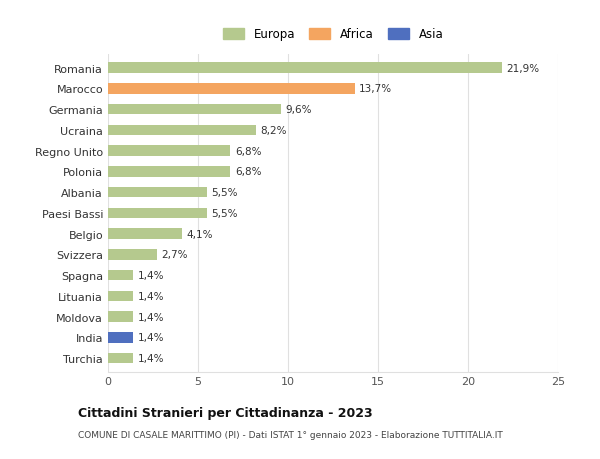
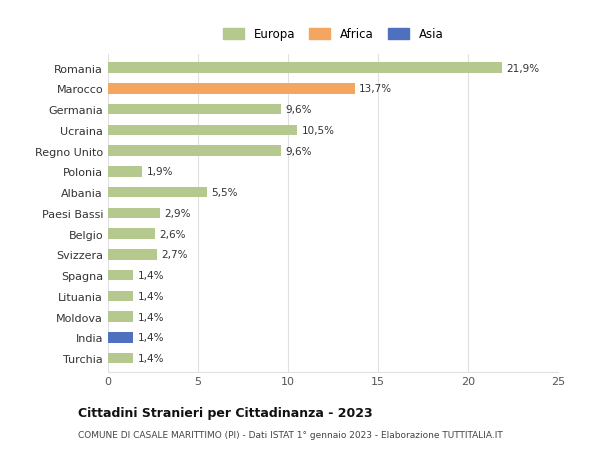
Ucraina: 8,2% -> 10,5%
Regno Unito: 6,8% -> 9,6%
Polonia: 6,8% -> 1,9%
Paesi Bassi: 5,5% -> 2,9%
Belgio: 4,1% -> 2,6%
